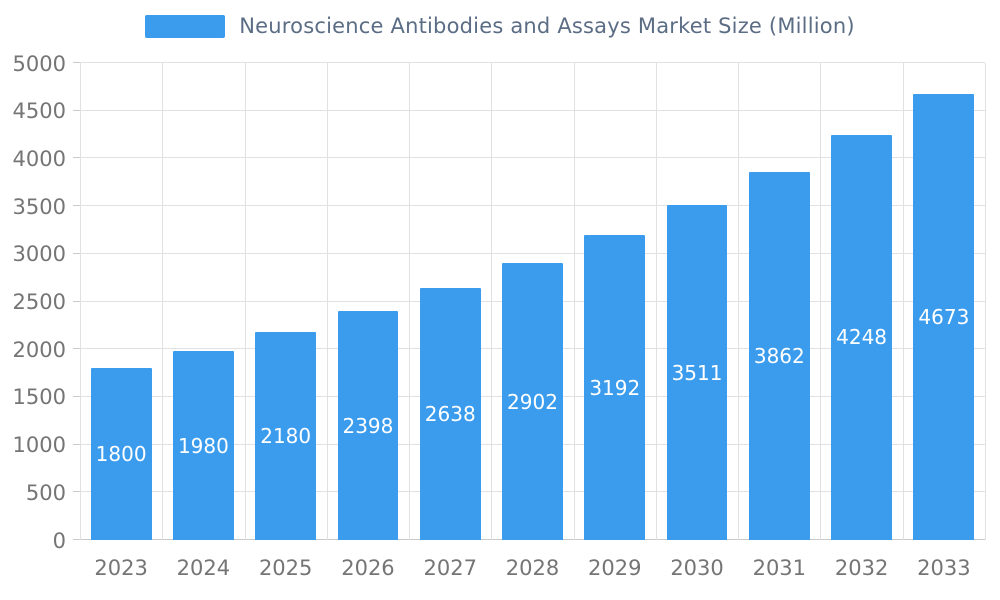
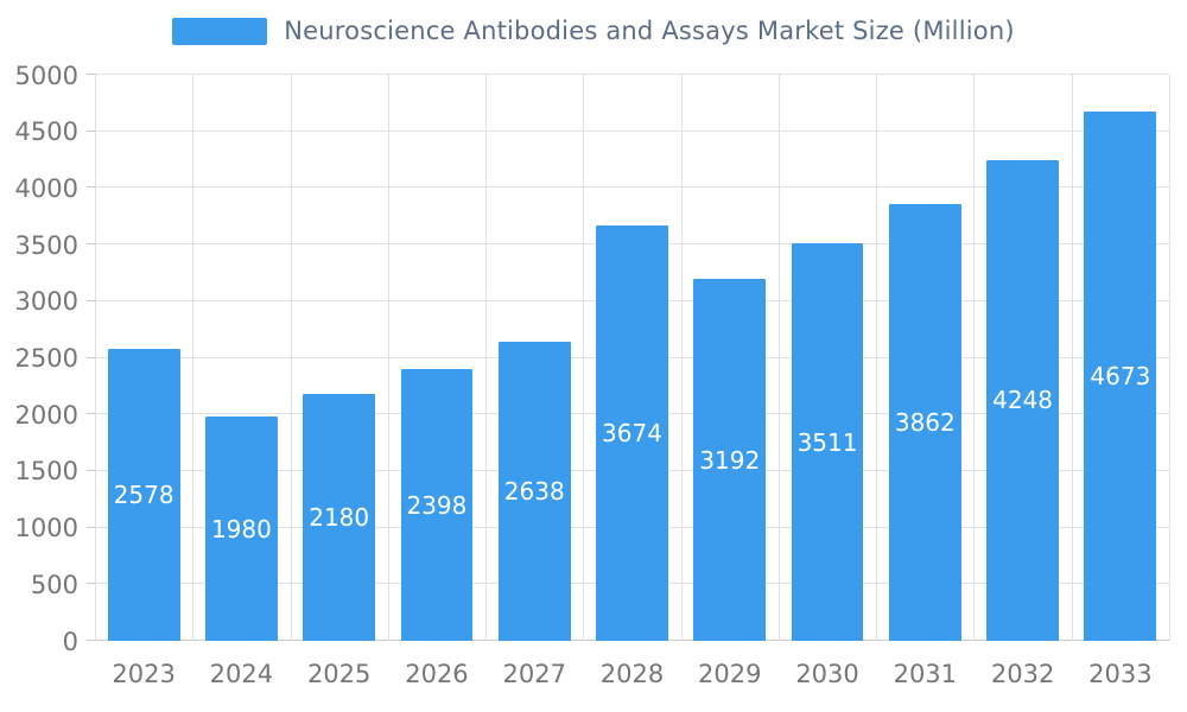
2023: 1800 -> 2578
2028: 2902 -> 3674
